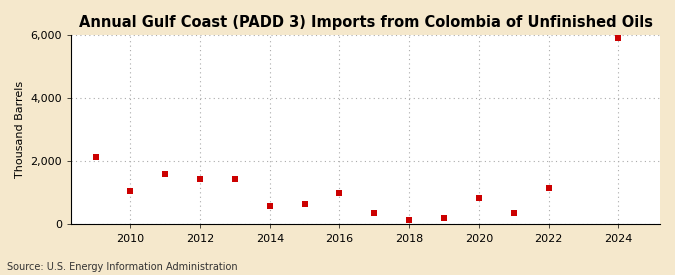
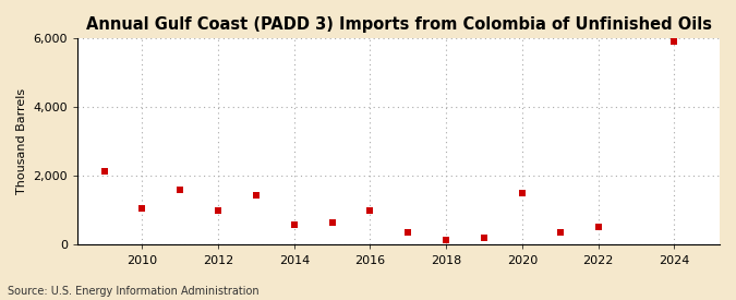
2012: 1,450 -> 1,000
2020: 850 -> 1,500
2022: 1,150 -> 520
